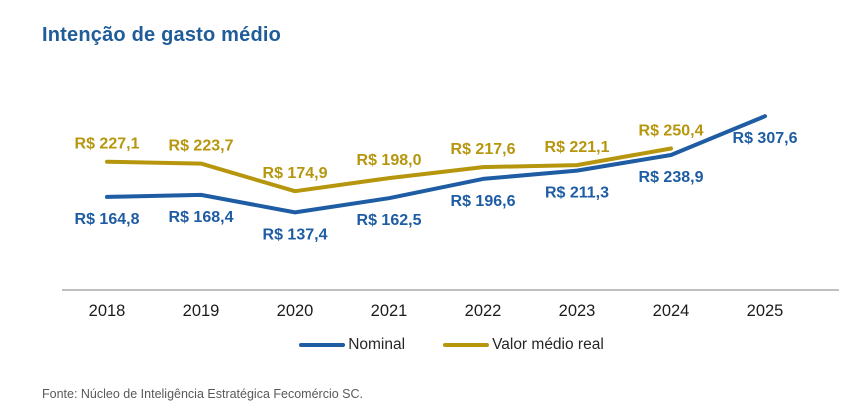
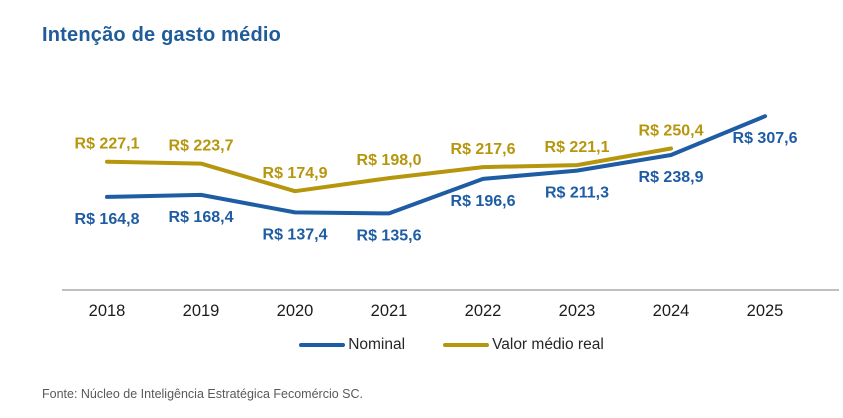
Nominal/2021: 162,5 -> 135,6
